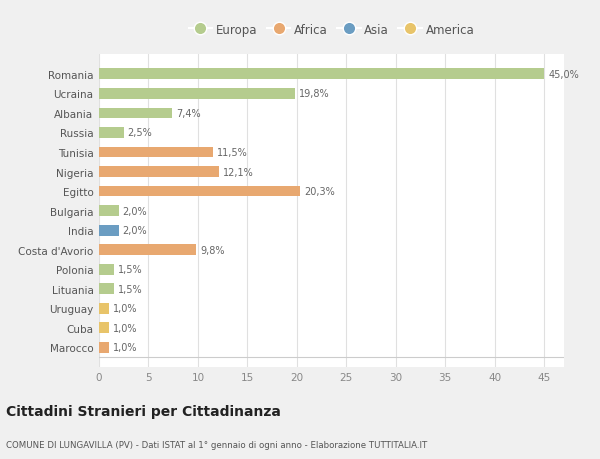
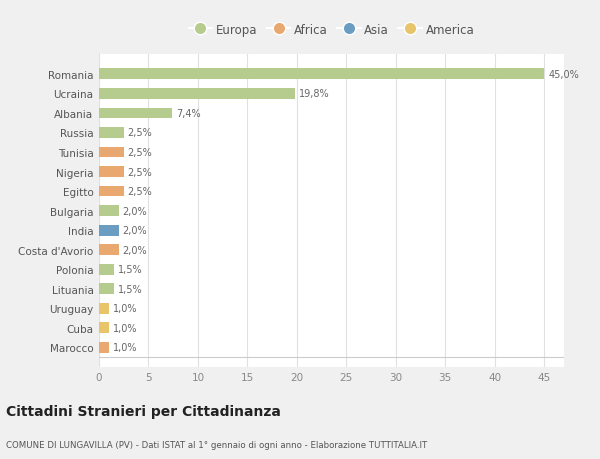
Tunisia: 11,5% -> 2,5%
Nigeria: 12,1% -> 2,5%
Egitto: 20,3% -> 2,5%
Costa d'Avorio: 9,8% -> 2,0%
